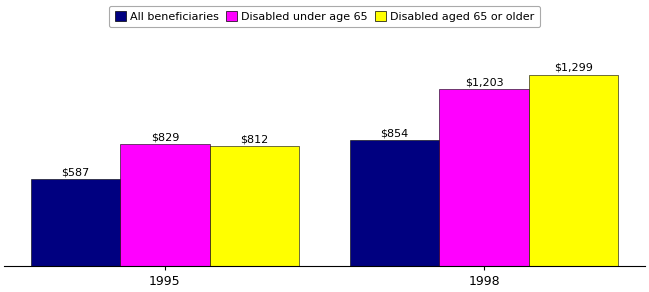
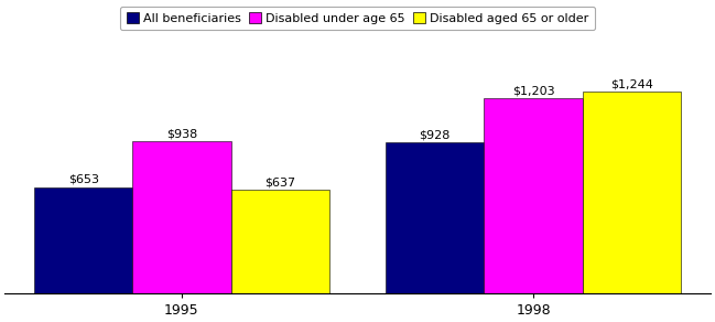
All beneficiaries/1995: $587 -> $653
Disabled under age 65/1995: $829 -> $938
Disabled aged 65 or older/1995: $812 -> $637
All beneficiaries/1998: $854 -> $928
Disabled aged 65 or older/1998: $1,299 -> $1,244
